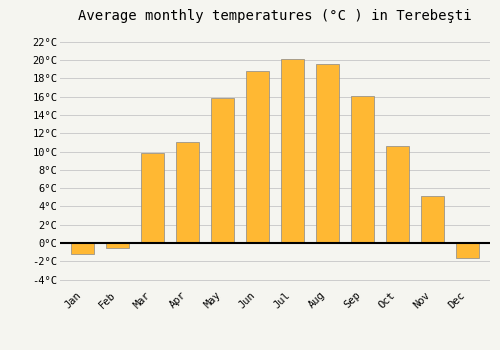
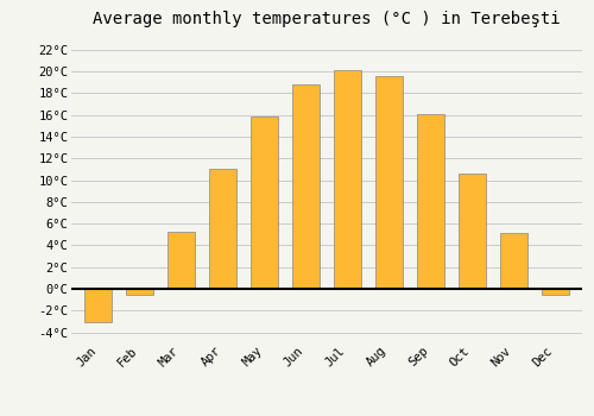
Jan: -1.2°C -> -3.0°C
Mar: 9.8°C -> 5.3°C
Dec: -1.6°C -> -0.5°C
